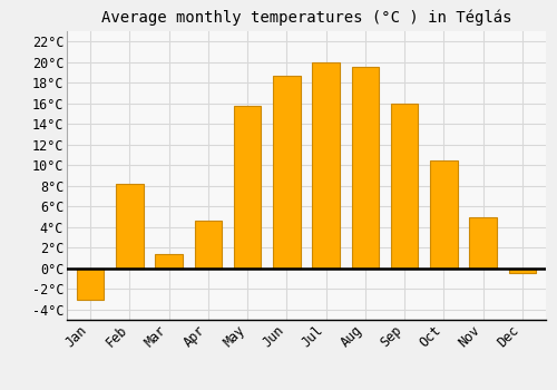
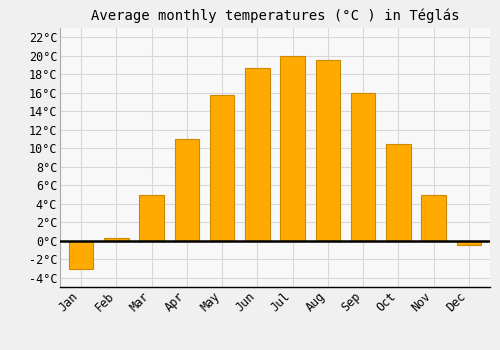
Feb: 8.2°C -> 0.3°C
Mar: 1.4°C -> 5.0°C
Apr: 4.6°C -> 11.0°C
